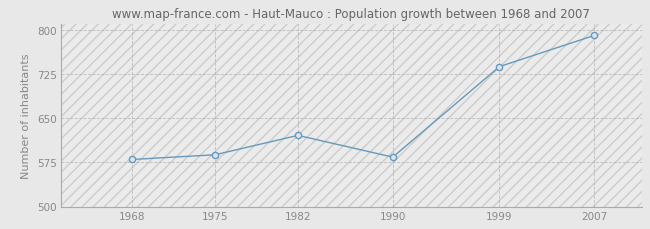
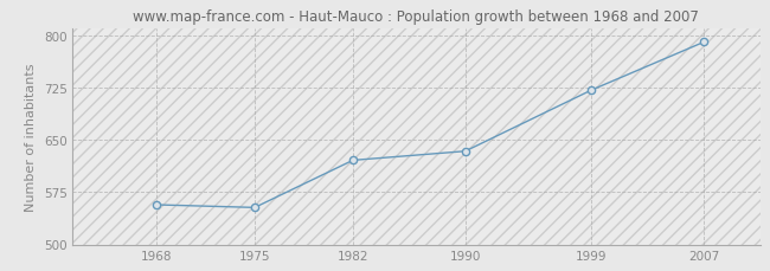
1968: 580 -> 557
1975: 588 -> 553
1990: 584 -> 634
1999: 738 -> 722
